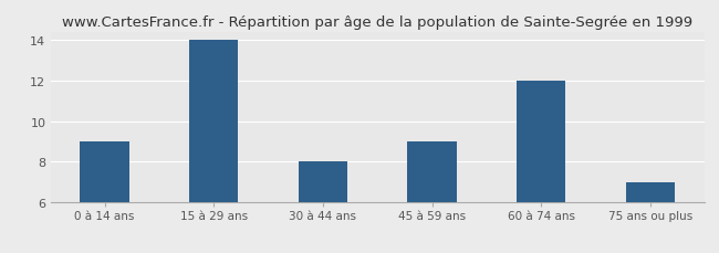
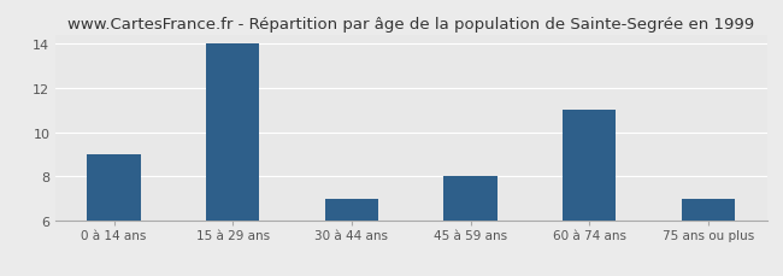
30 à 44 ans: 8 -> 7
45 à 59 ans: 9 -> 8
60 à 74 ans: 12 -> 11
